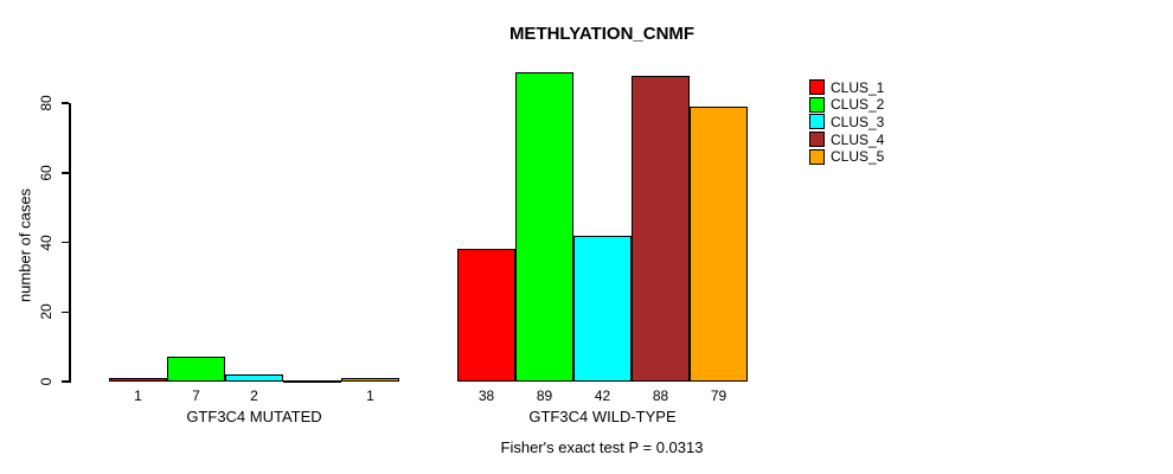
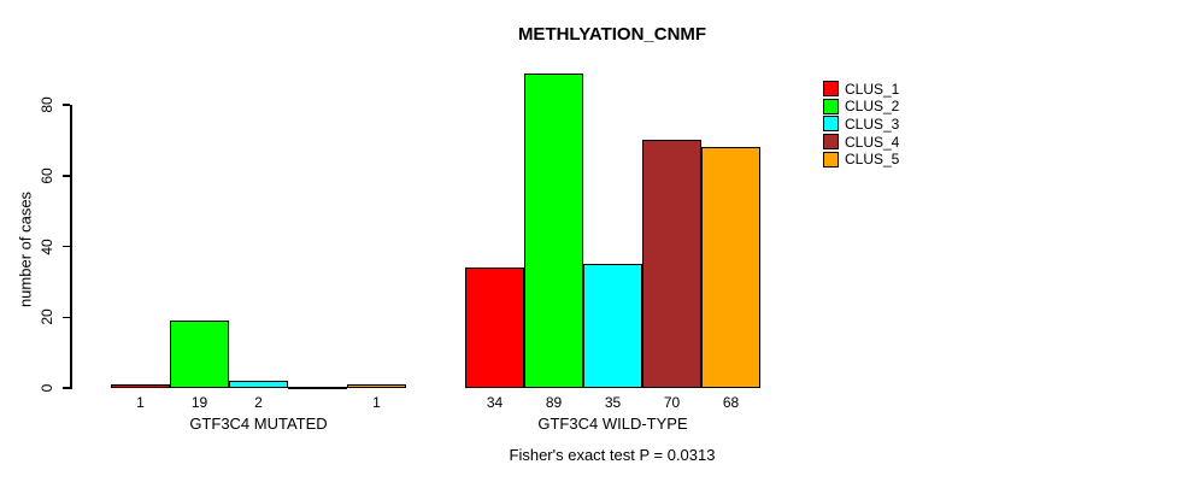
CLUS_2/GTF3C4 MUTATED: 7 -> 19
CLUS_1/GTF3C4 WILD-TYPE: 38 -> 34
CLUS_3/GTF3C4 WILD-TYPE: 42 -> 35
CLUS_4/GTF3C4 WILD-TYPE: 88 -> 70
CLUS_5/GTF3C4 WILD-TYPE: 79 -> 68
